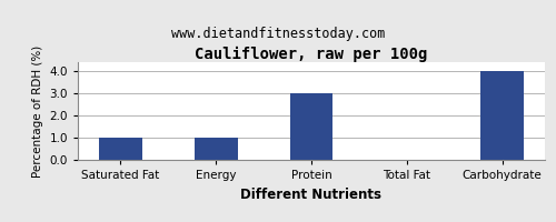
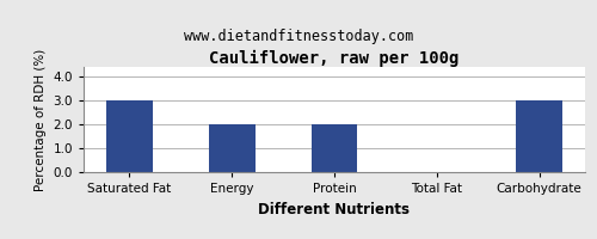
Saturated Fat: 1 -> 3
Energy: 1 -> 2
Protein: 3 -> 2
Carbohydrate: 4 -> 3
